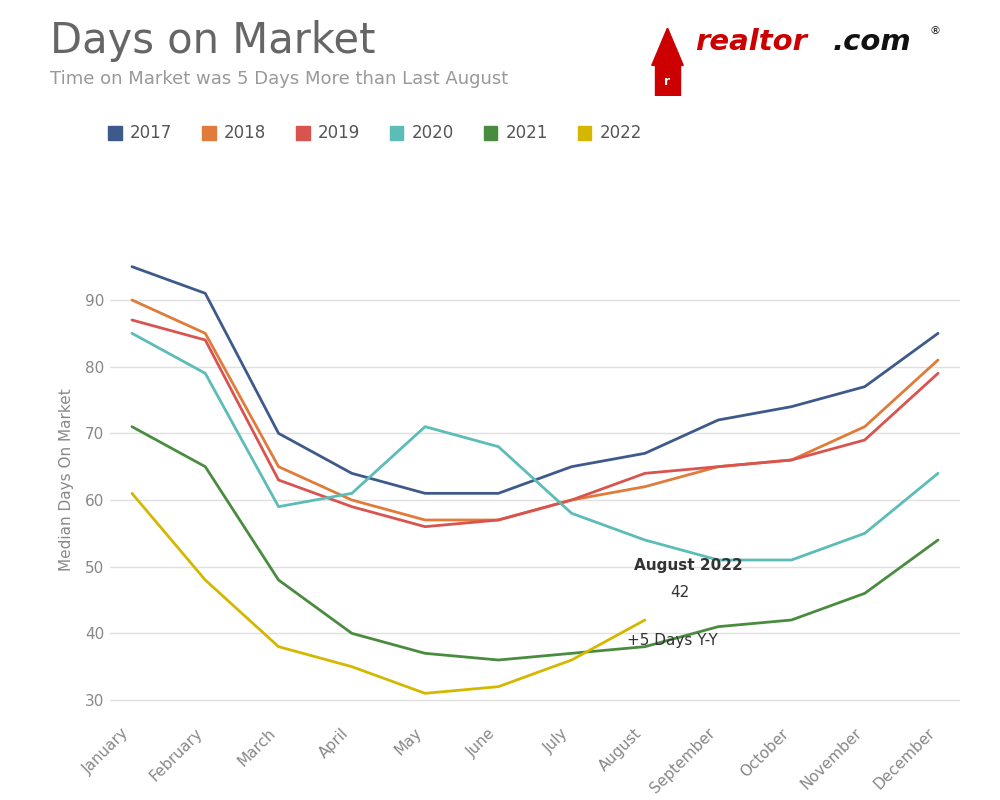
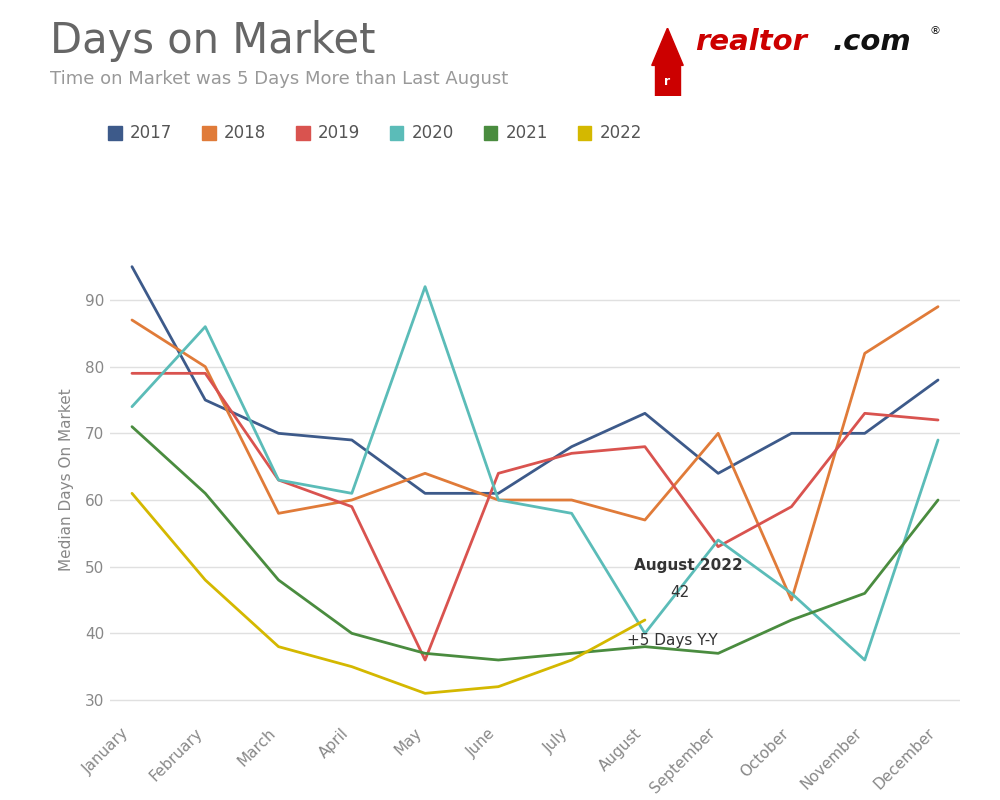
2018/January: 90 -> 87
2019/January: 87 -> 79
2020/January: 85 -> 74
2017/February: 91 -> 75
2018/February: 85 -> 80
2019/February: 84 -> 79
2020/February: 79 -> 86
2021/February: 65 -> 61
2018/March: 65 -> 58
2020/March: 59 -> 63
2017/April: 64 -> 69
2018/May: 57 -> 64
2019/May: 56 -> 36
2020/May: 71 -> 92
2018/June: 57 -> 60
2019/June: 57 -> 64
2020/June: 68 -> 60
2017/July: 65 -> 68
2019/July: 60 -> 67
2017/August: 67 -> 73
2018/August: 62 -> 57
2019/August: 64 -> 68
2020/August: 54 -> 40
2017/September: 72 -> 64
2018/September: 65 -> 70
2019/September: 65 -> 53
2020/September: 51 -> 54
2021/September: 41 -> 37
2017/October: 74 -> 70
2018/October: 66 -> 45
2019/October: 66 -> 59
2020/October: 51 -> 46
2017/November: 77 -> 70
2018/November: 71 -> 82
2019/November: 69 -> 73
2020/November: 55 -> 36
2017/December: 85 -> 78
2018/December: 81 -> 89
2019/December: 79 -> 72
2020/December: 64 -> 69
2021/December: 54 -> 60
